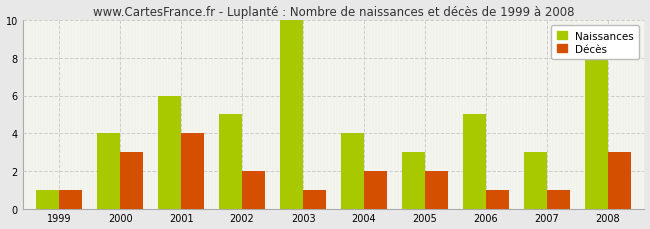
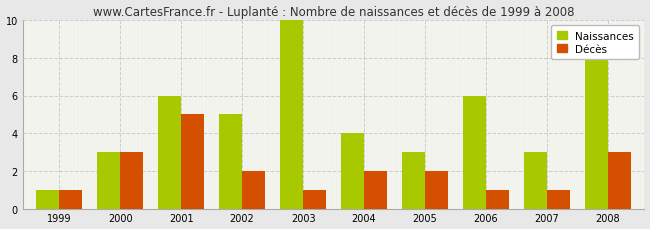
Naissances/2000: 4 -> 3
Décès/2001: 4 -> 5
Naissances/2006: 5 -> 6
